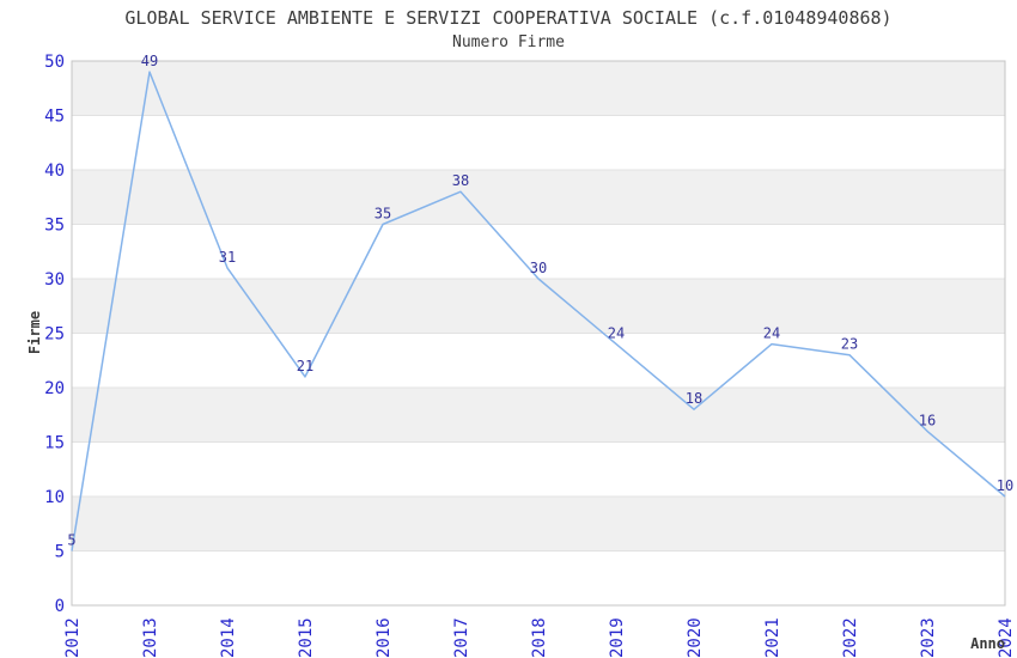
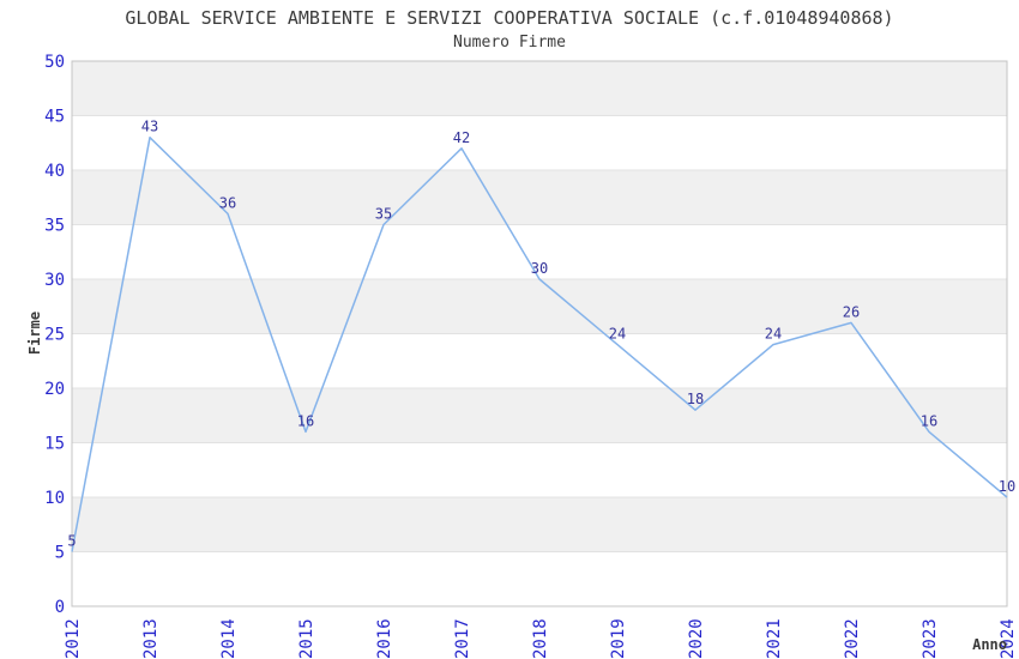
2013: 49 -> 43
2014: 31 -> 36
2015: 21 -> 16
2017: 38 -> 42
2022: 23 -> 26
